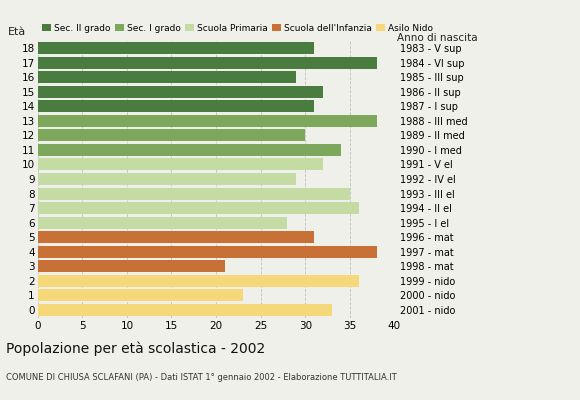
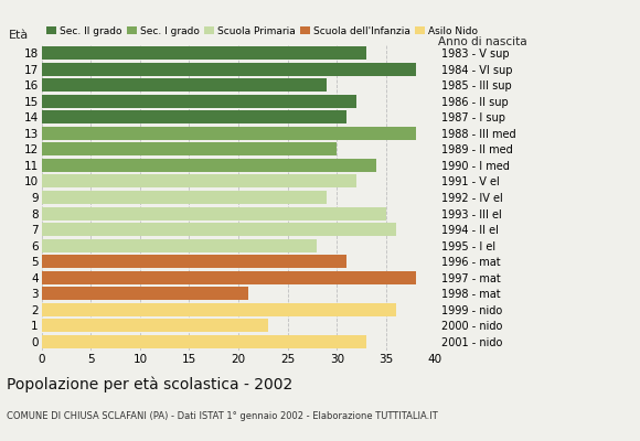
18: 31 -> 33
